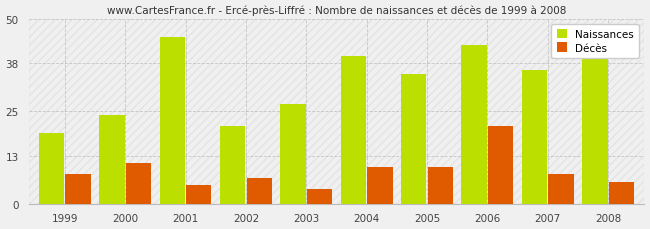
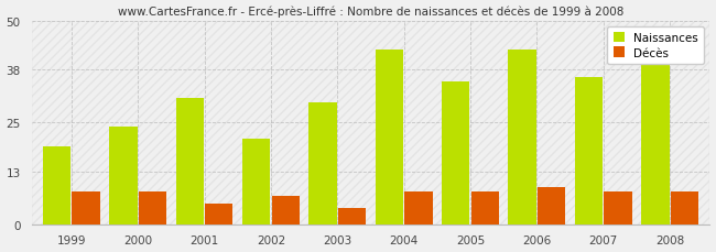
Décès/2000: 11 -> 8
Naissances/2001: 45 -> 31
Naissances/2003: 27 -> 30
Naissances/2004: 40 -> 43
Décès/2004: 10 -> 8
Décès/2005: 10 -> 8
Décès/2006: 21 -> 9
Décès/2008: 6 -> 8
